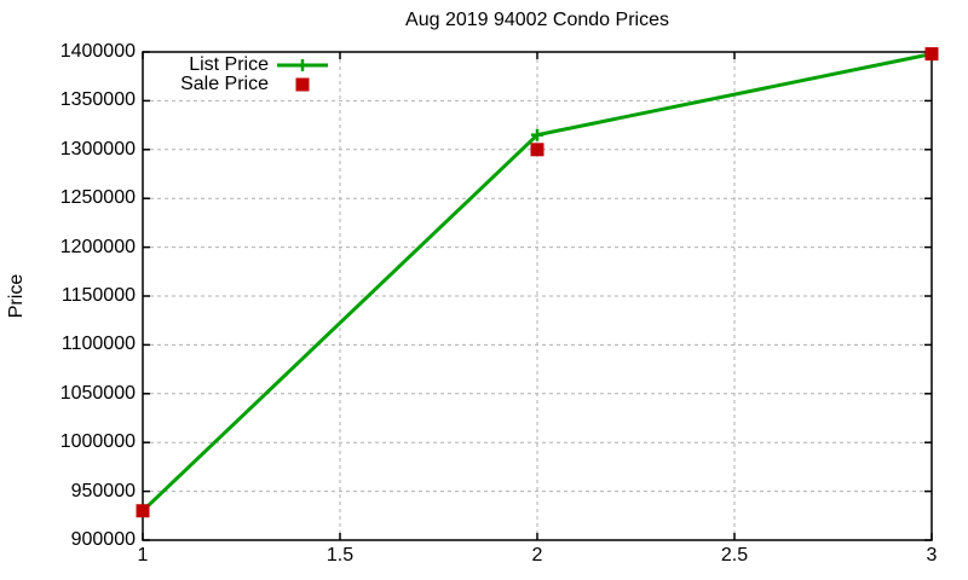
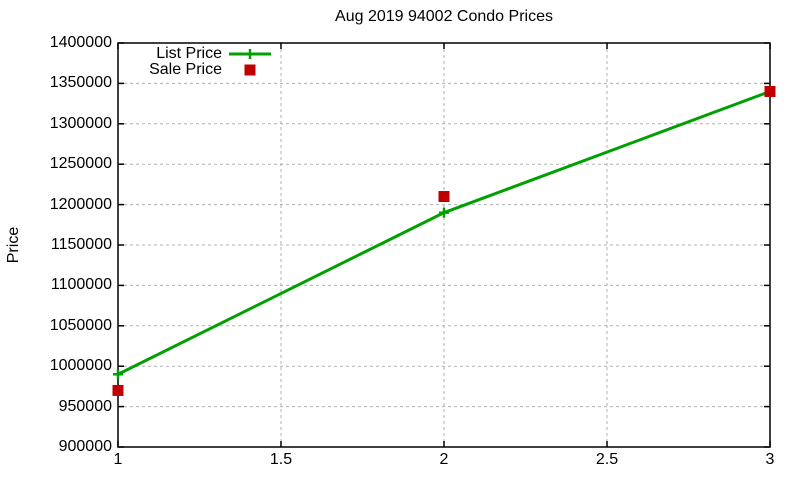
List Price/1: 930000 -> 990000
Sale Price/1: 930000 -> 970000
List Price/2: 1320000 -> 1190000
Sale Price/2: 1300000 -> 1210000
List Price/3: 1400000 -> 1340000
Sale Price/3: 1400000 -> 1340000
